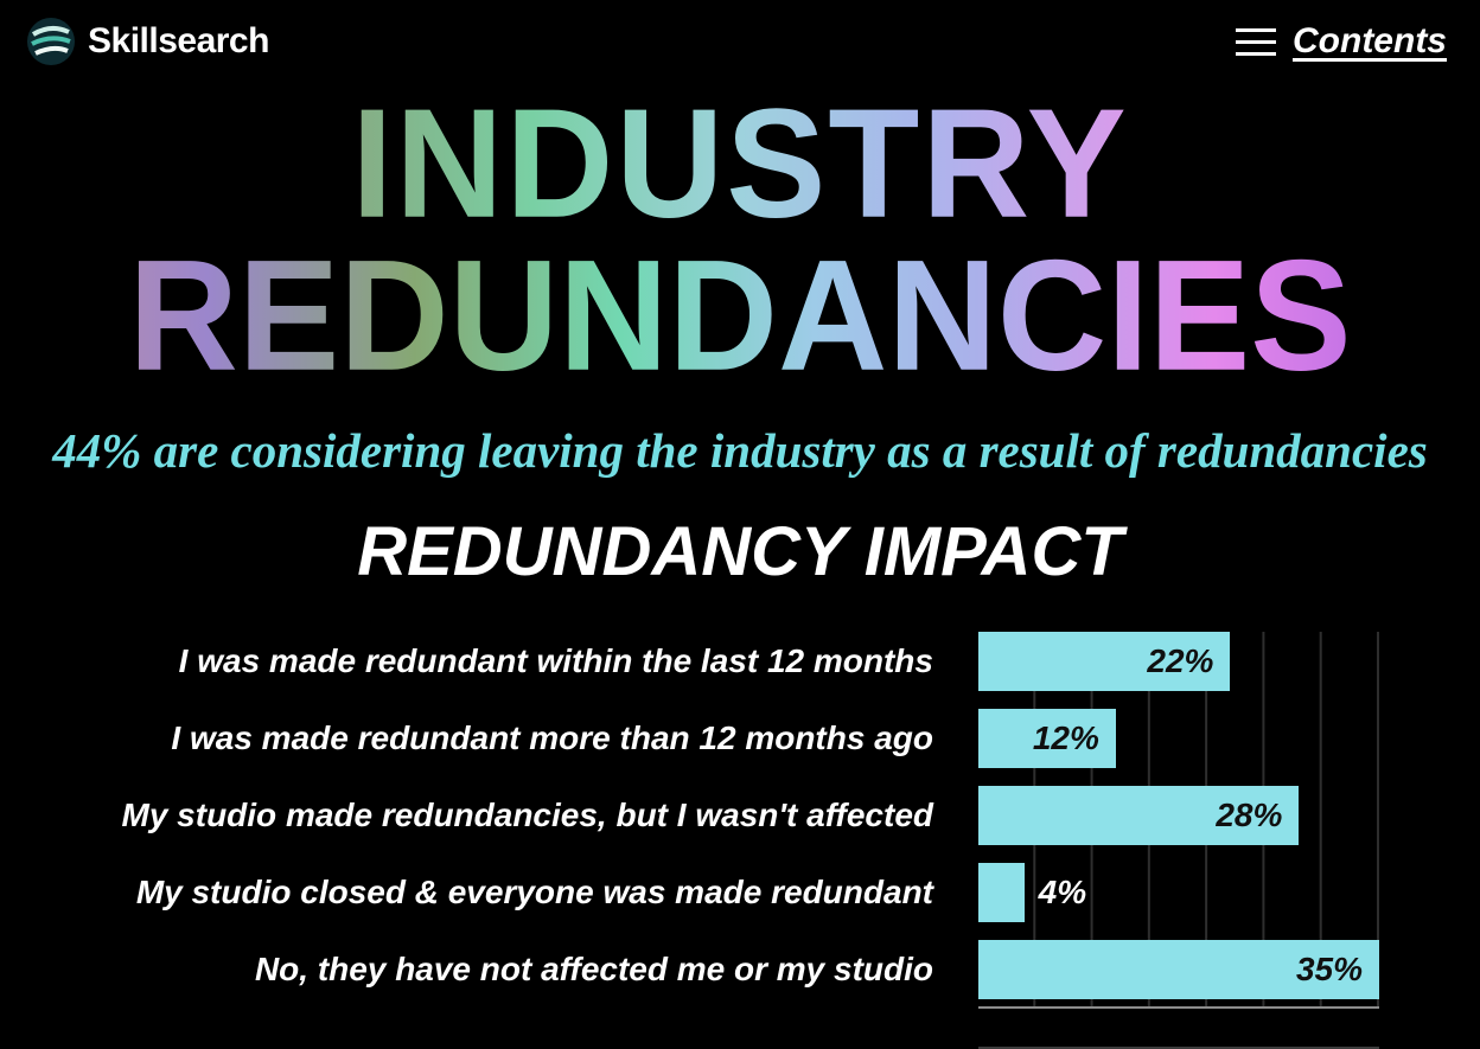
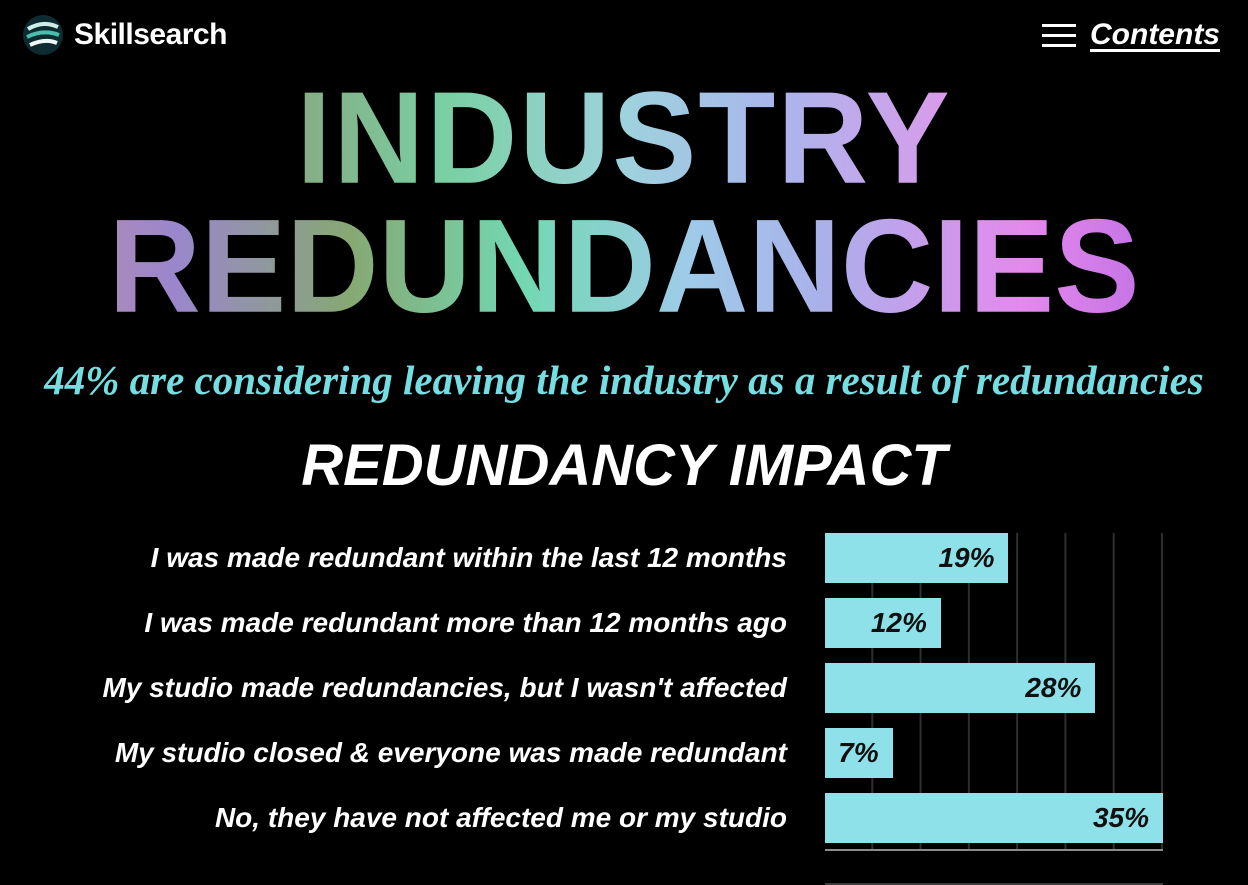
I was made redundant within the last 12 months: 22% -> 19%
My studio closed & everyone was made redundant: 4% -> 7%
